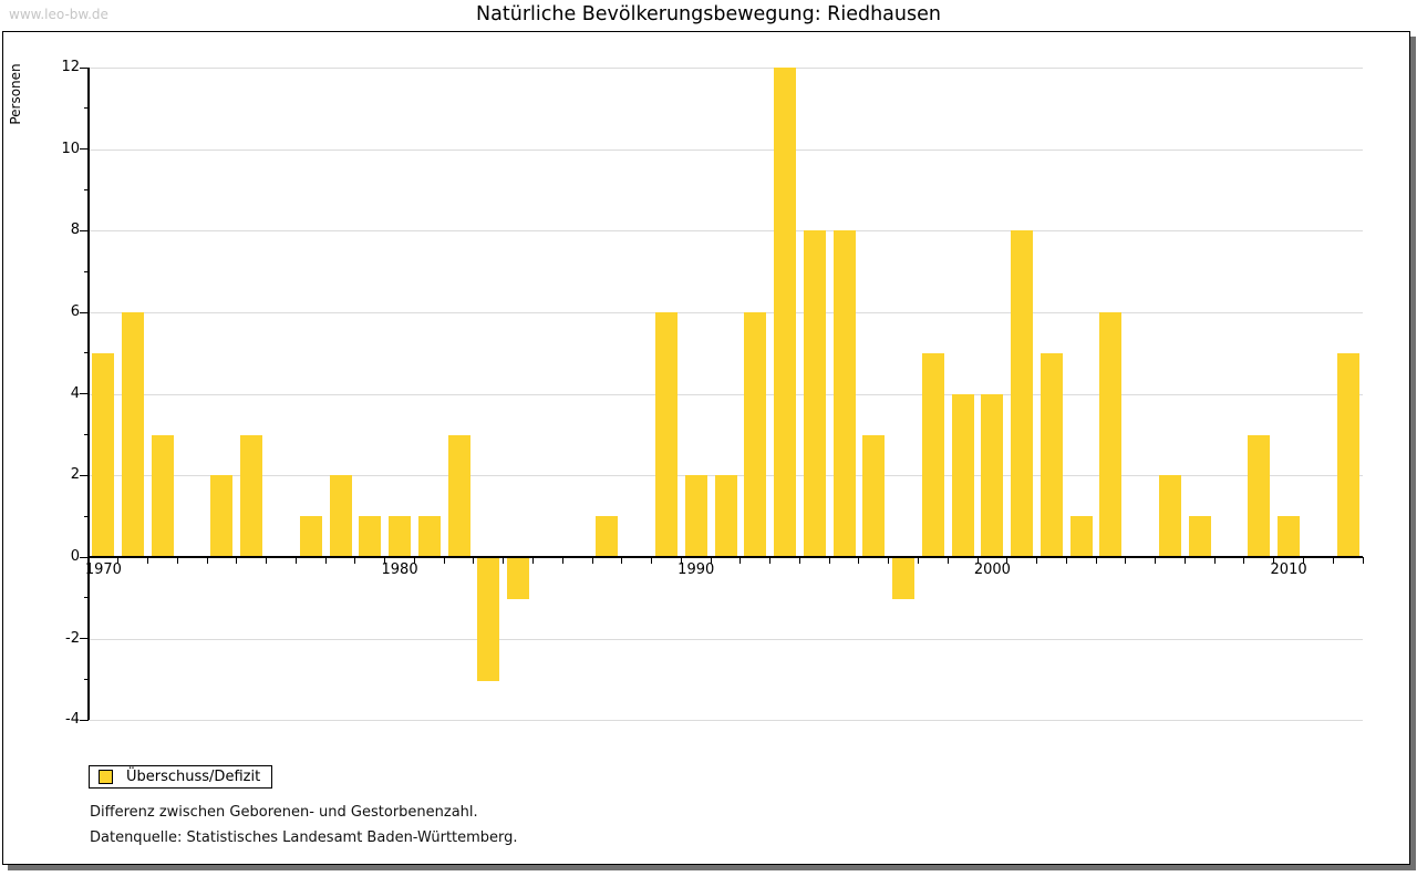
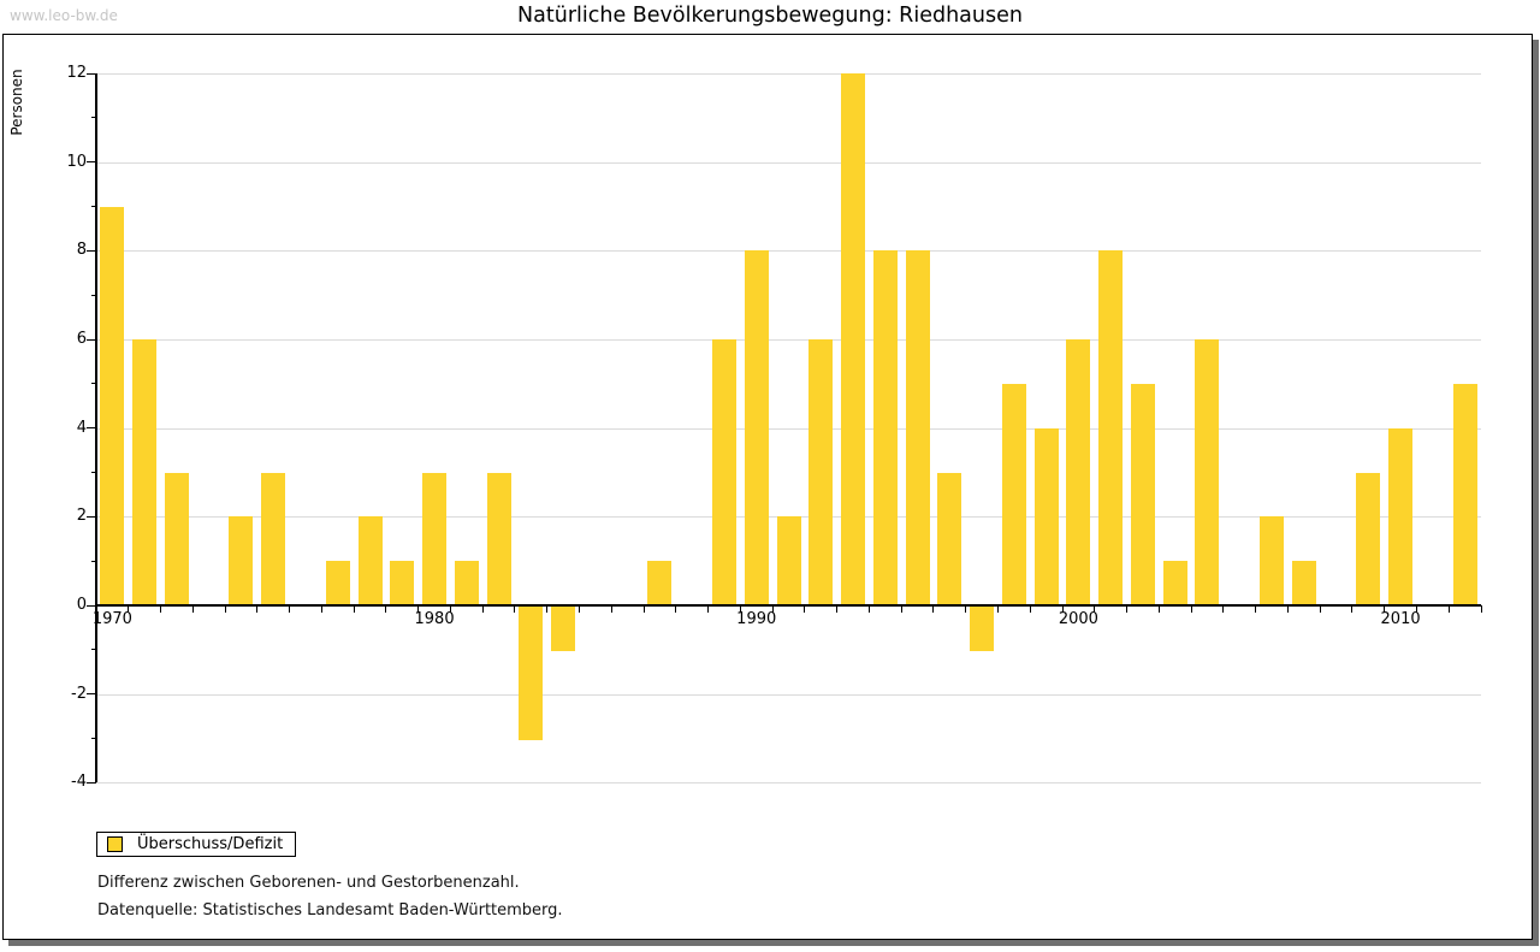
1970: 5 -> 9
1980: 1 -> 3
1990: 2 -> 8
2000: 4 -> 6
2010: 1 -> 4
